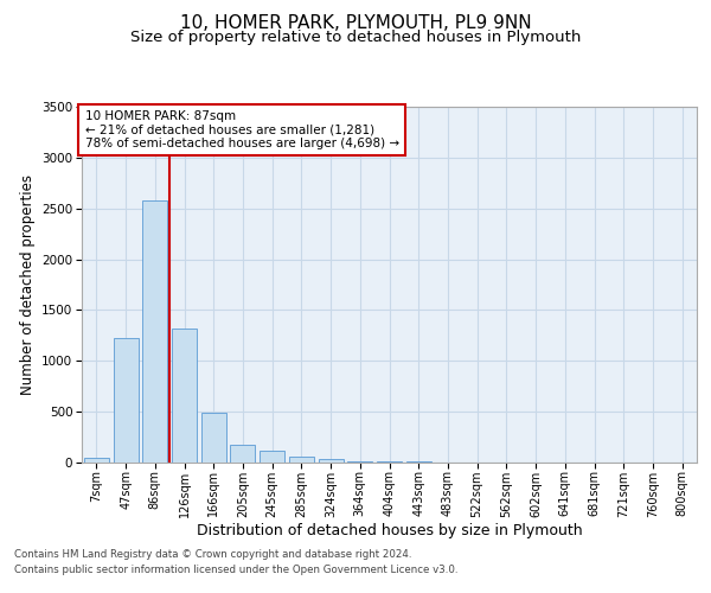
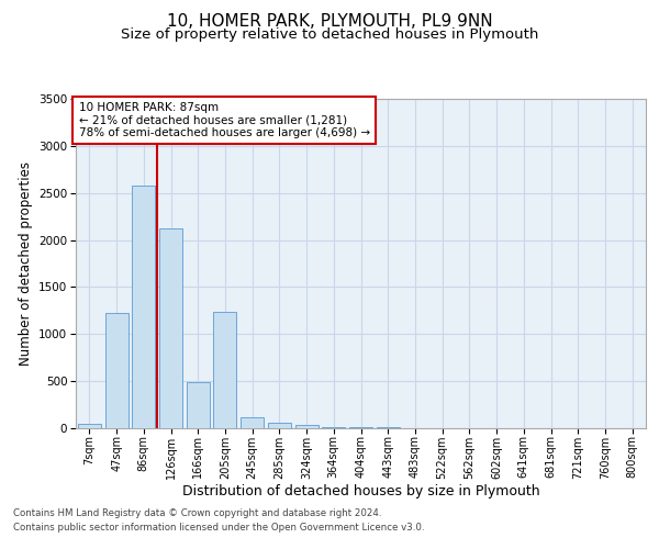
126sqm: 1320 -> 2120
205sqm: 180 -> 1240
